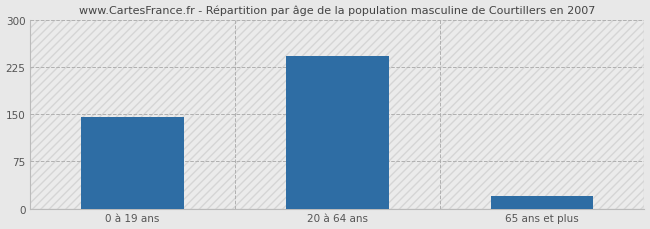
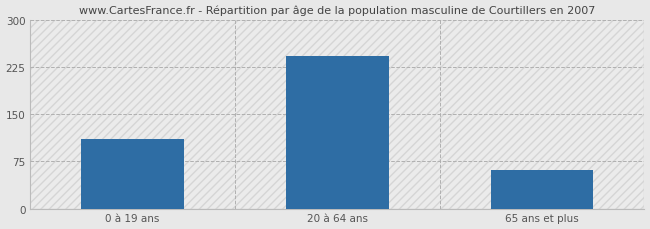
0 à 19 ans: 145 -> 110
65 ans et plus: 20 -> 62
